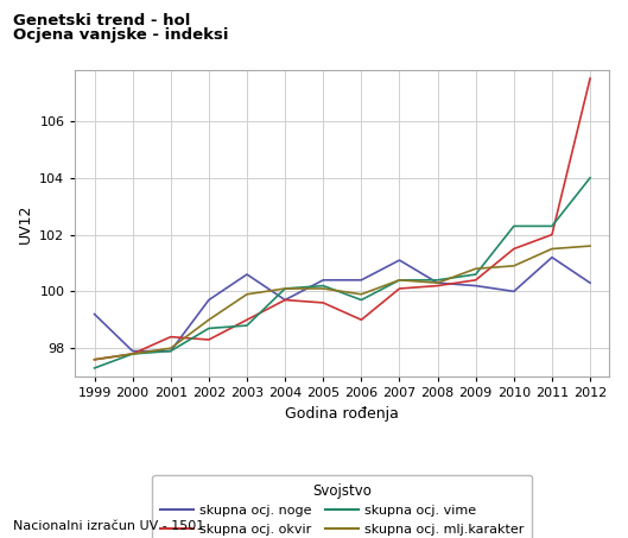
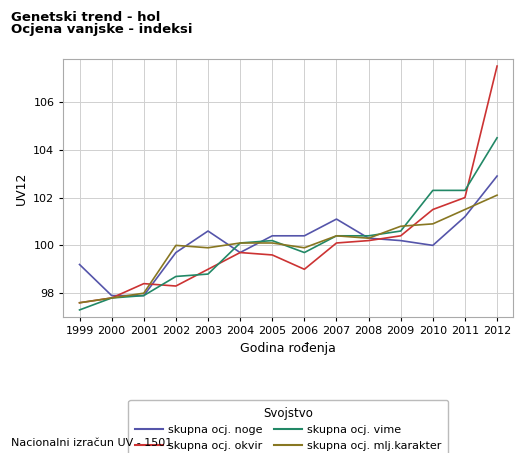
skupna ocj. mlj.karakter/2002: 99.0 -> 100.0
skupna ocj. noge/2012: 100.3 -> 102.9
skupna ocj. vime/2012: 104.0 -> 104.5
skupna ocj. mlj.karakter/2012: 101.6 -> 102.1
